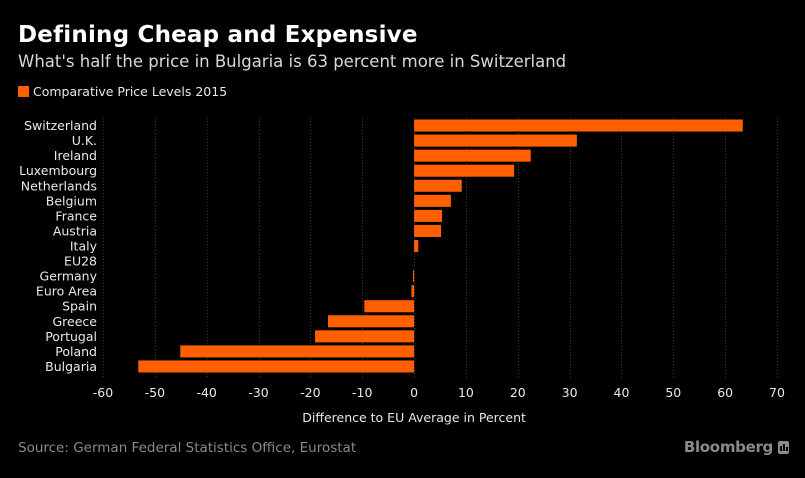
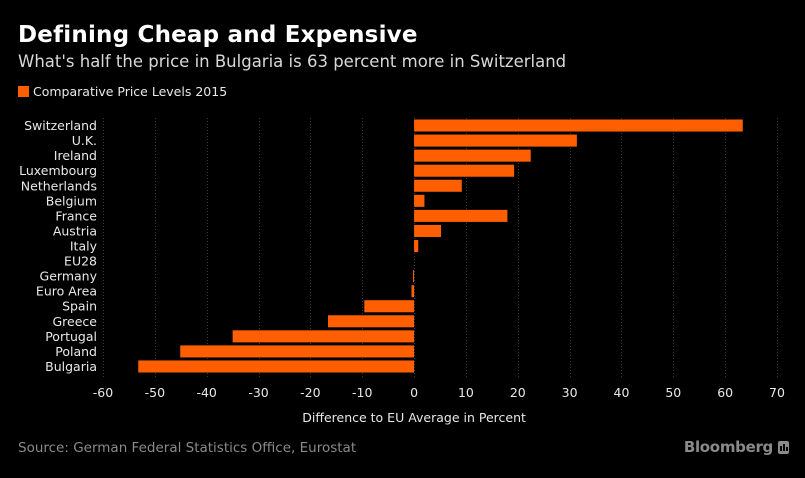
Belgium: 7 -> 2
France: 5 -> 18
Portugal: -19 -> -35
